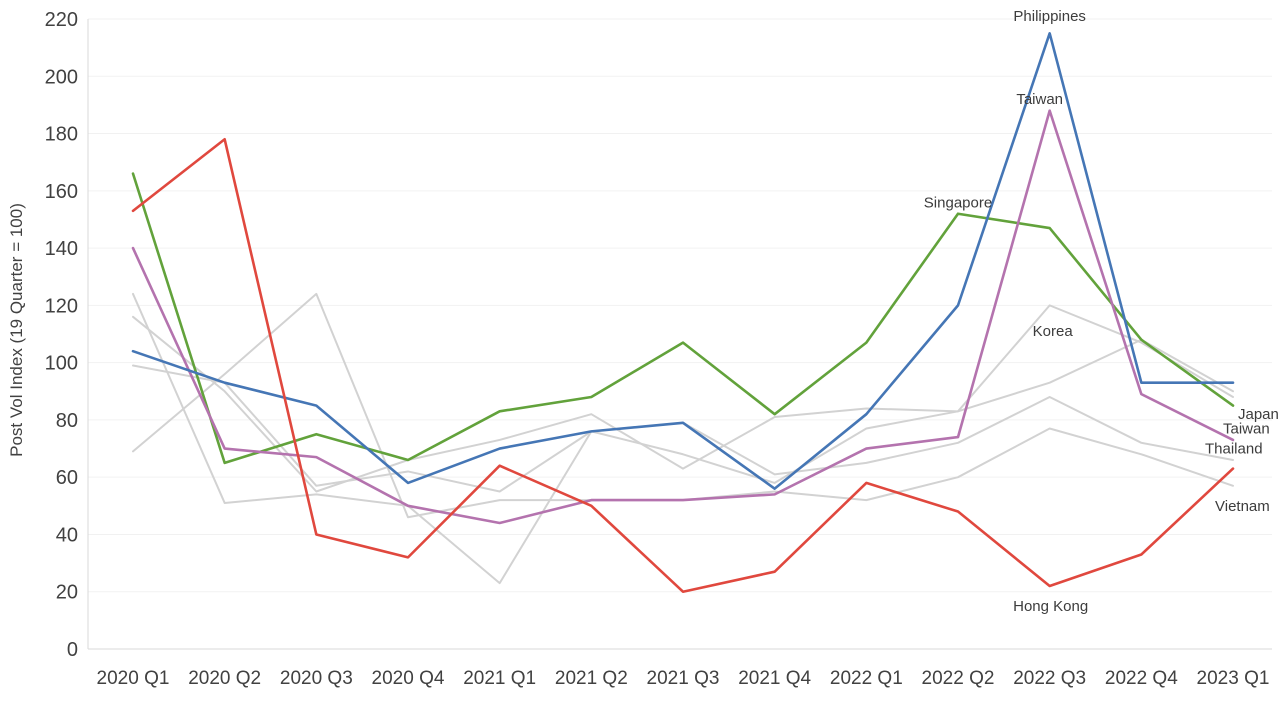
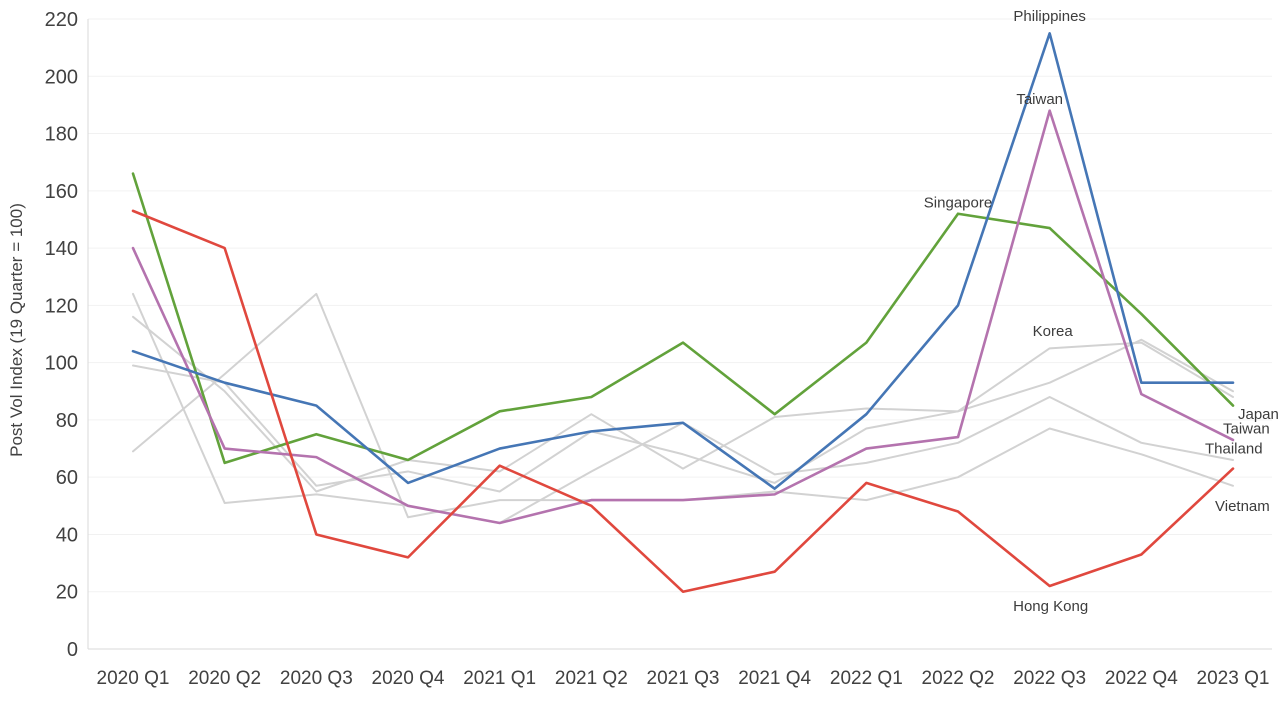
Hong Kong/2020 Q2: 178 -> 140
Japan/2021 Q1: 73 -> 62
Thailand/2021 Q1: 23 -> 44
Thailand/2021 Q2: 76 -> 62
Korea/2022 Q3: 120 -> 105
Singapore/2022 Q4: 108 -> 117
